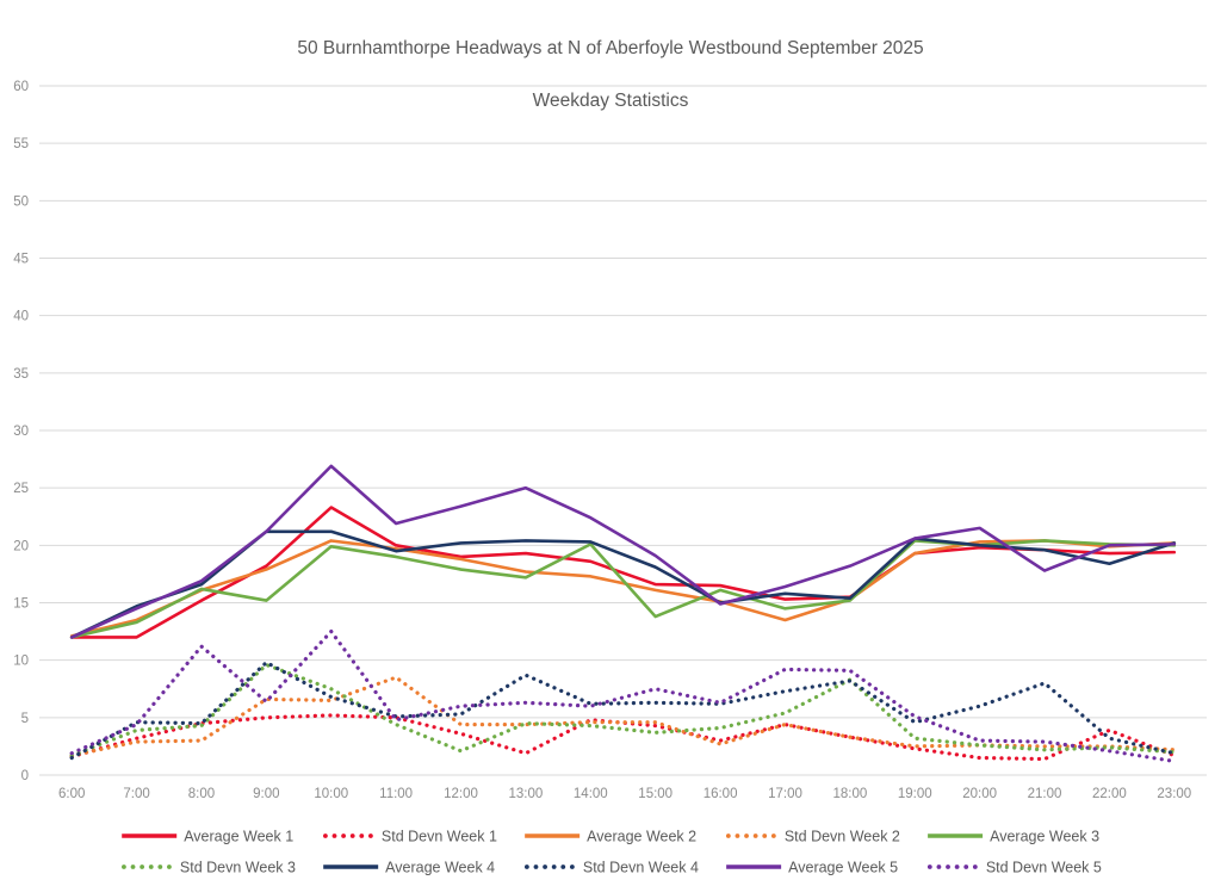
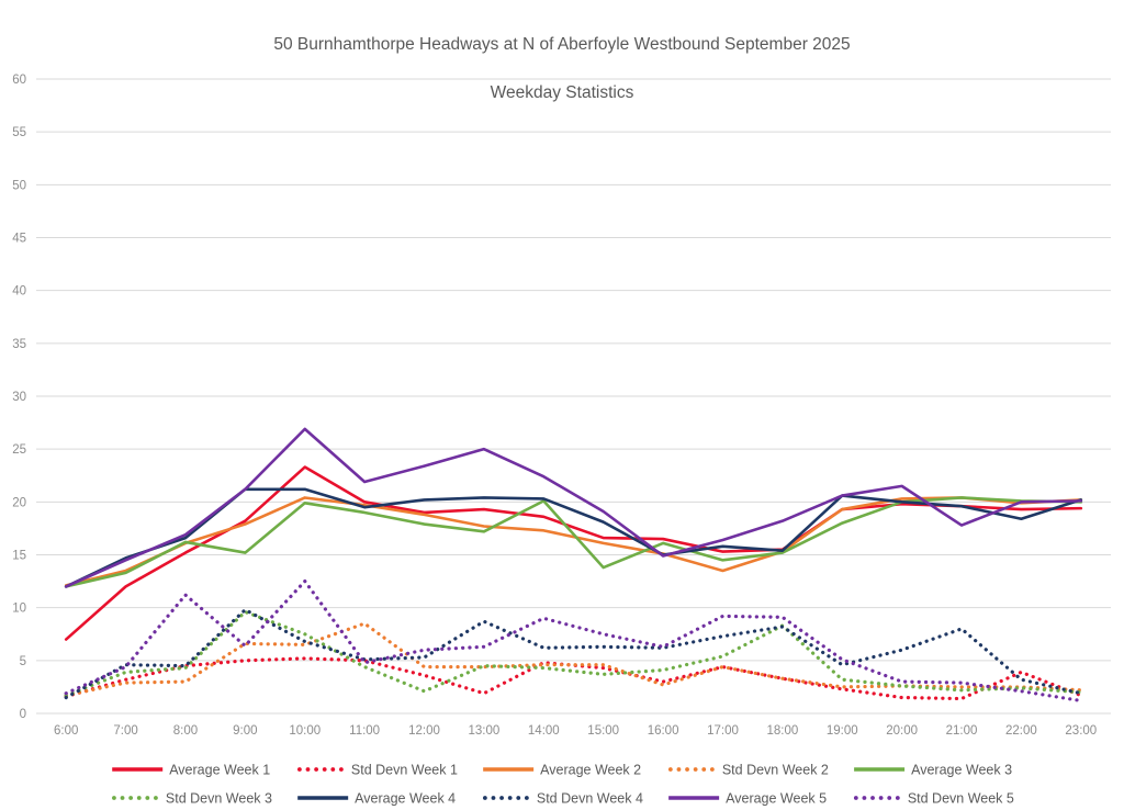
Average Week 1/6:00: 12 -> 7
Std Devn Week 5/14:00: 6 -> 9
Average Week 3/19:00: 20 -> 18
